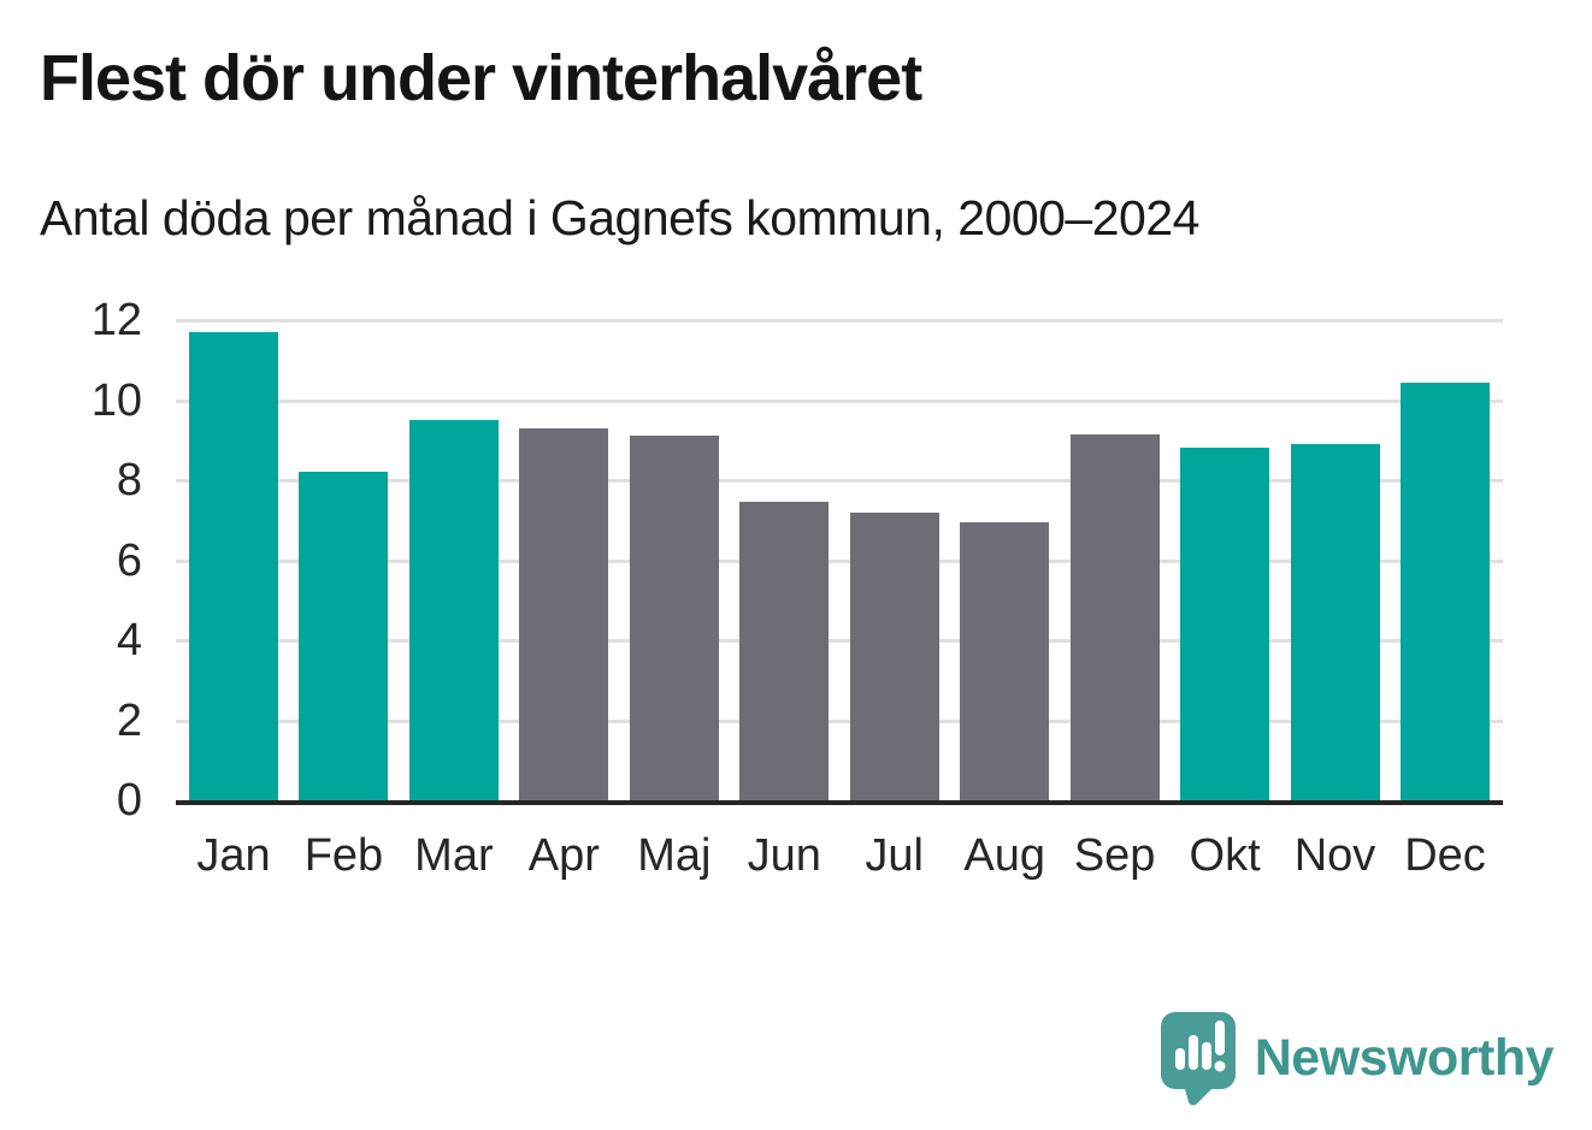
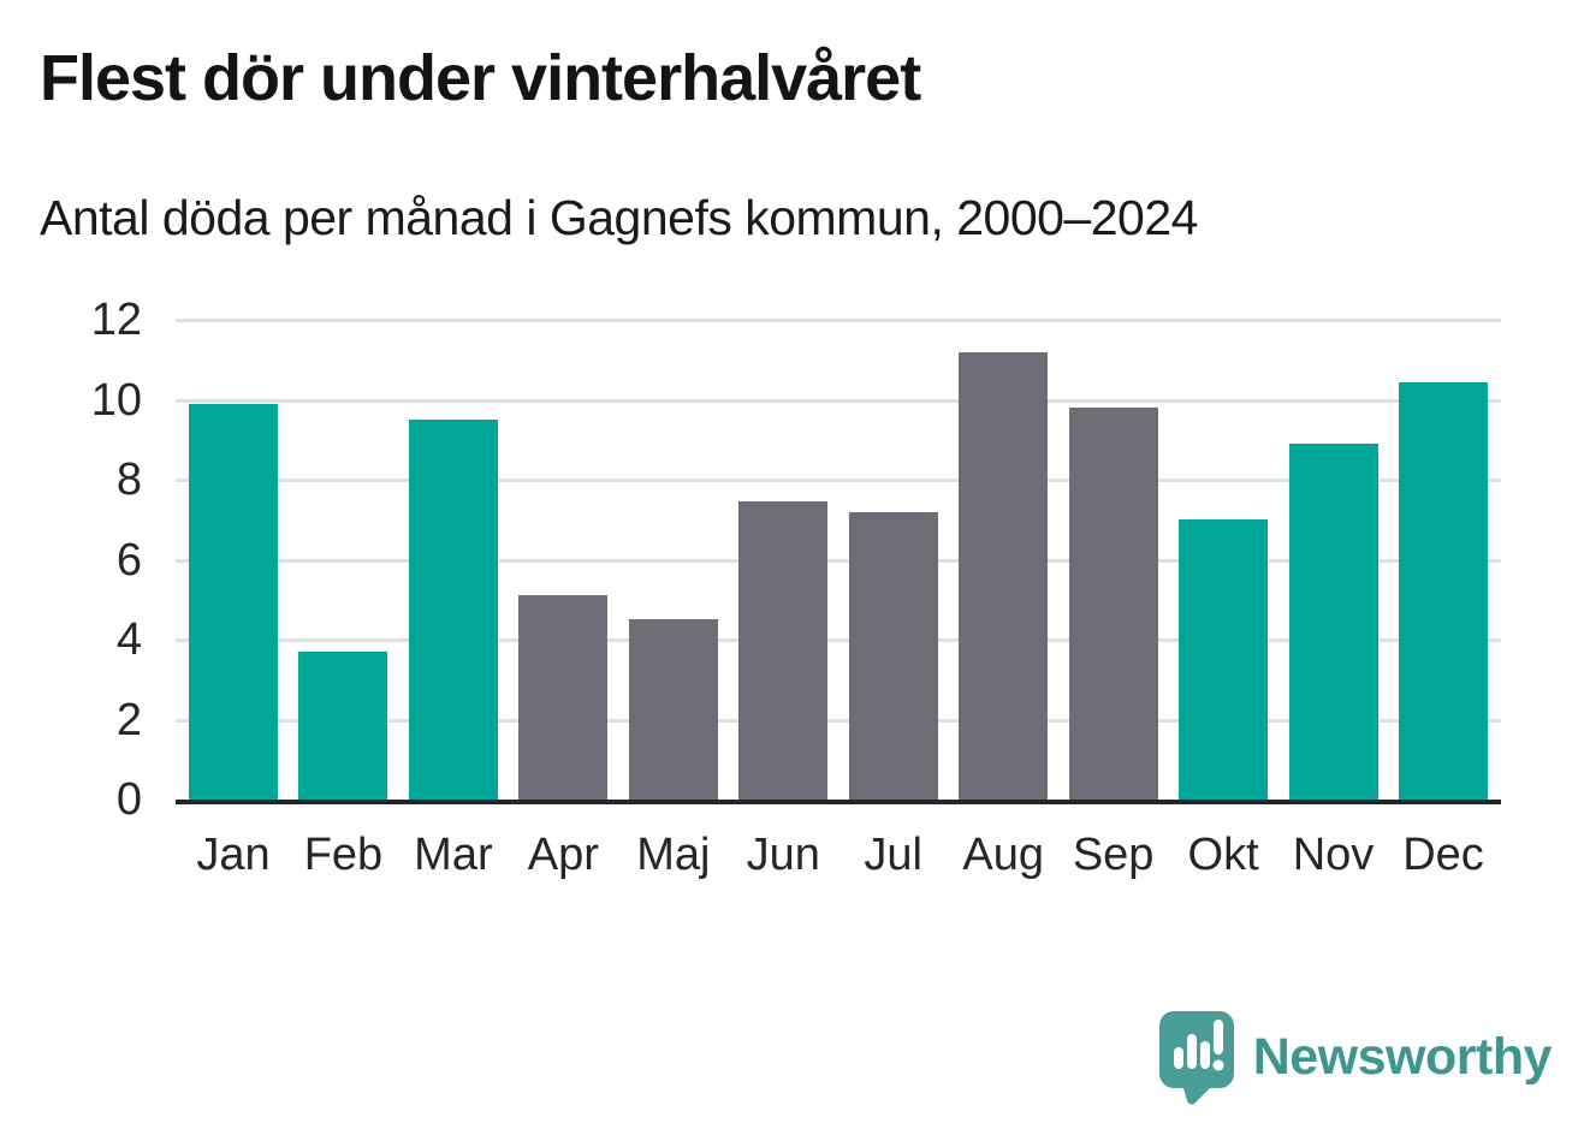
Jan: 11.7 -> 9.9
Feb: 8.2 -> 3.7
Apr: 9.3 -> 5.1
Maj: 9.1 -> 4.5
Aug: 7.0 -> 11.2
Sep: 9.2 -> 9.8
Okt: 8.8 -> 7.0
